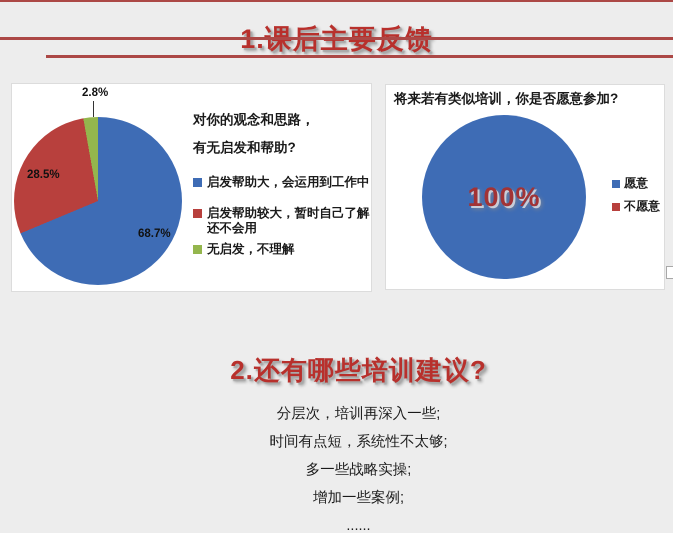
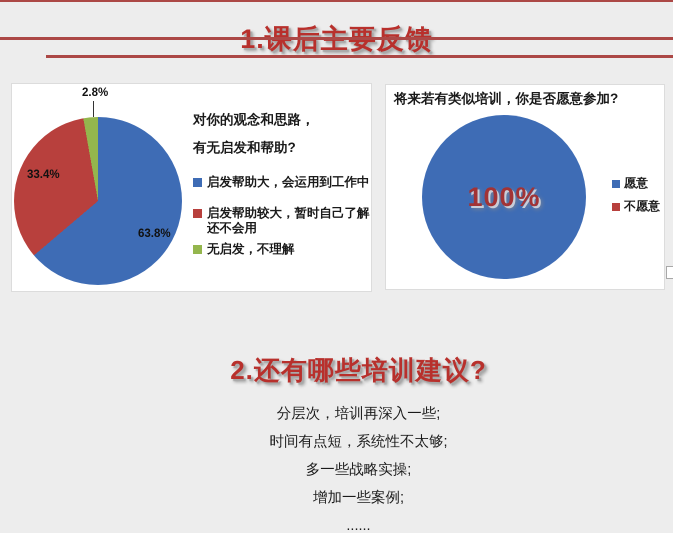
对你的观念和思路，有无启发和帮助?/启发帮助大，会运用到工作中: 68.7% -> 63.8%
对你的观念和思路，有无启发和帮助?/启发帮助较大，暂时自己了解还不会用: 28.5% -> 33.4%
